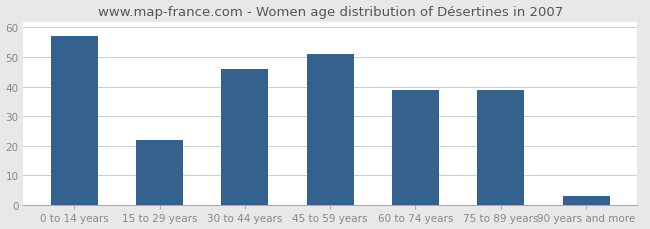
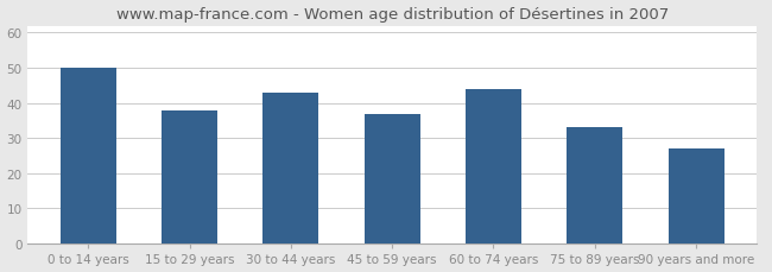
0 to 14 years: 57 -> 50
15 to 29 years: 22 -> 38
30 to 44 years: 46 -> 43
45 to 59 years: 51 -> 37
60 to 74 years: 39 -> 44
75 to 89 years: 39 -> 33
90 years and more: 3 -> 27
